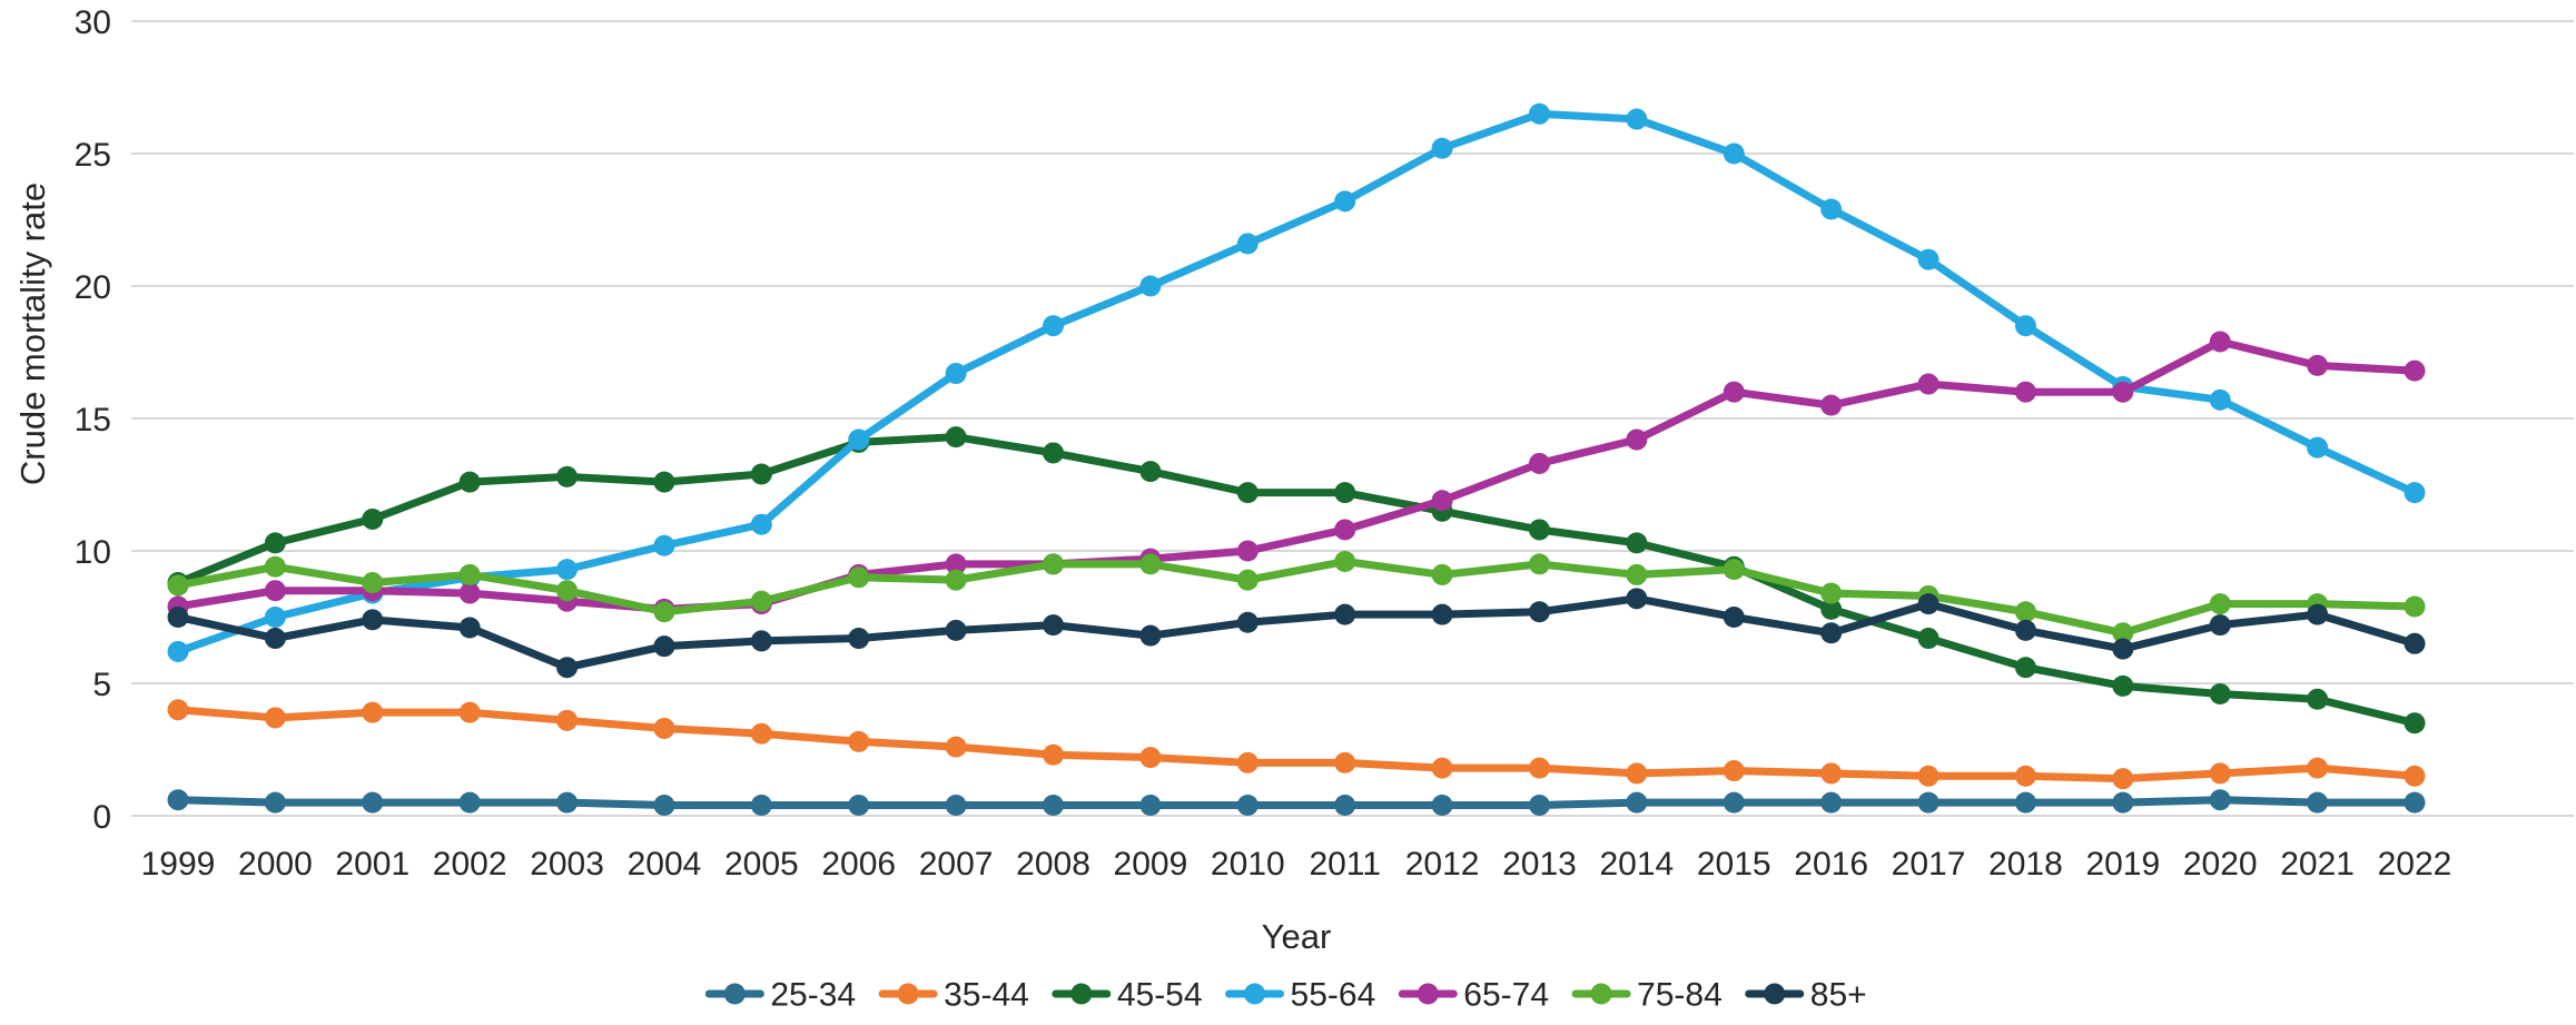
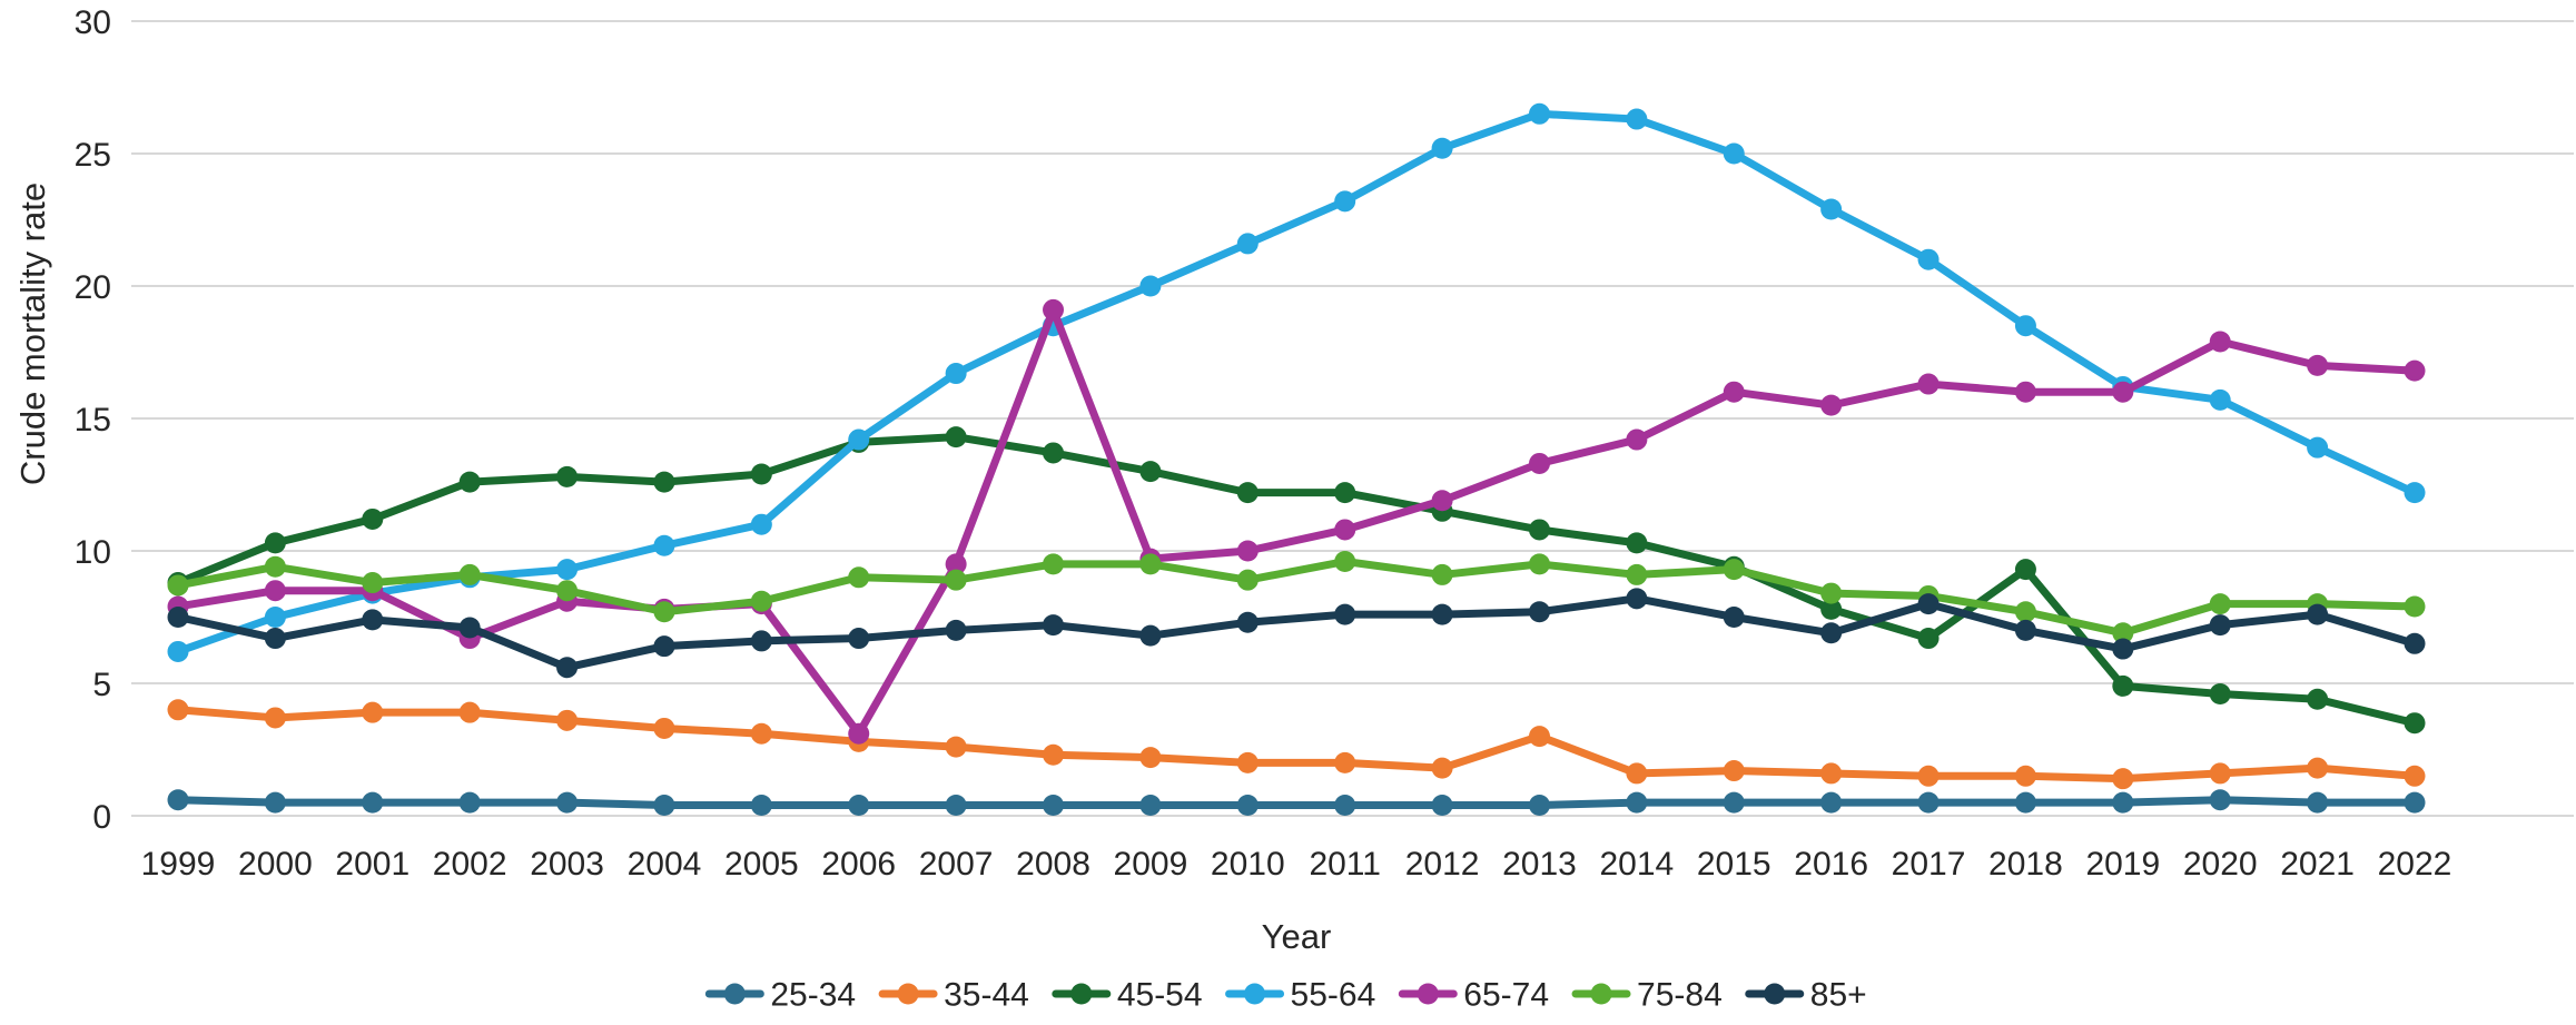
65-74/2002: 8.4 -> 6.7
65-74/2006: 9.1 -> 3.1
65-74/2008: 9.5 -> 19.1
35-44/2013: 1.8 -> 3.0
45-54/2018: 5.6 -> 9.3
